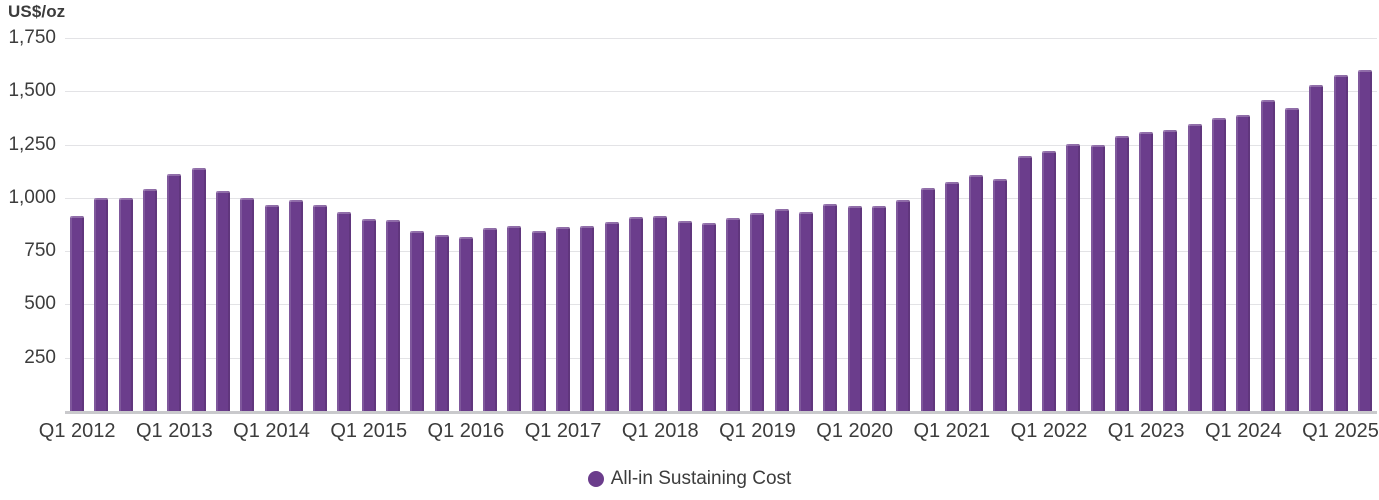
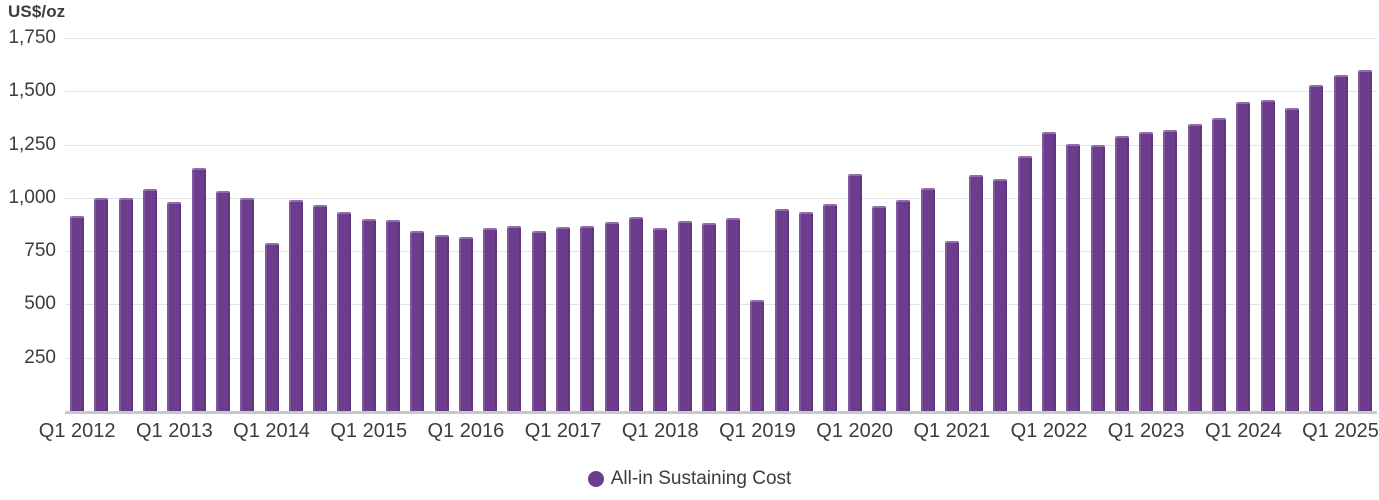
Q1 2013: 1110 -> 980
Q1 2014: 960 -> 790
Q1 2018: 920 -> 860
Q1 2019: 930 -> 520
Q1 2020: 960 -> 1110
Q1 2021: 1080 -> 800
Q1 2022: 1220 -> 1310
Q1 2024: 1390 -> 1450
